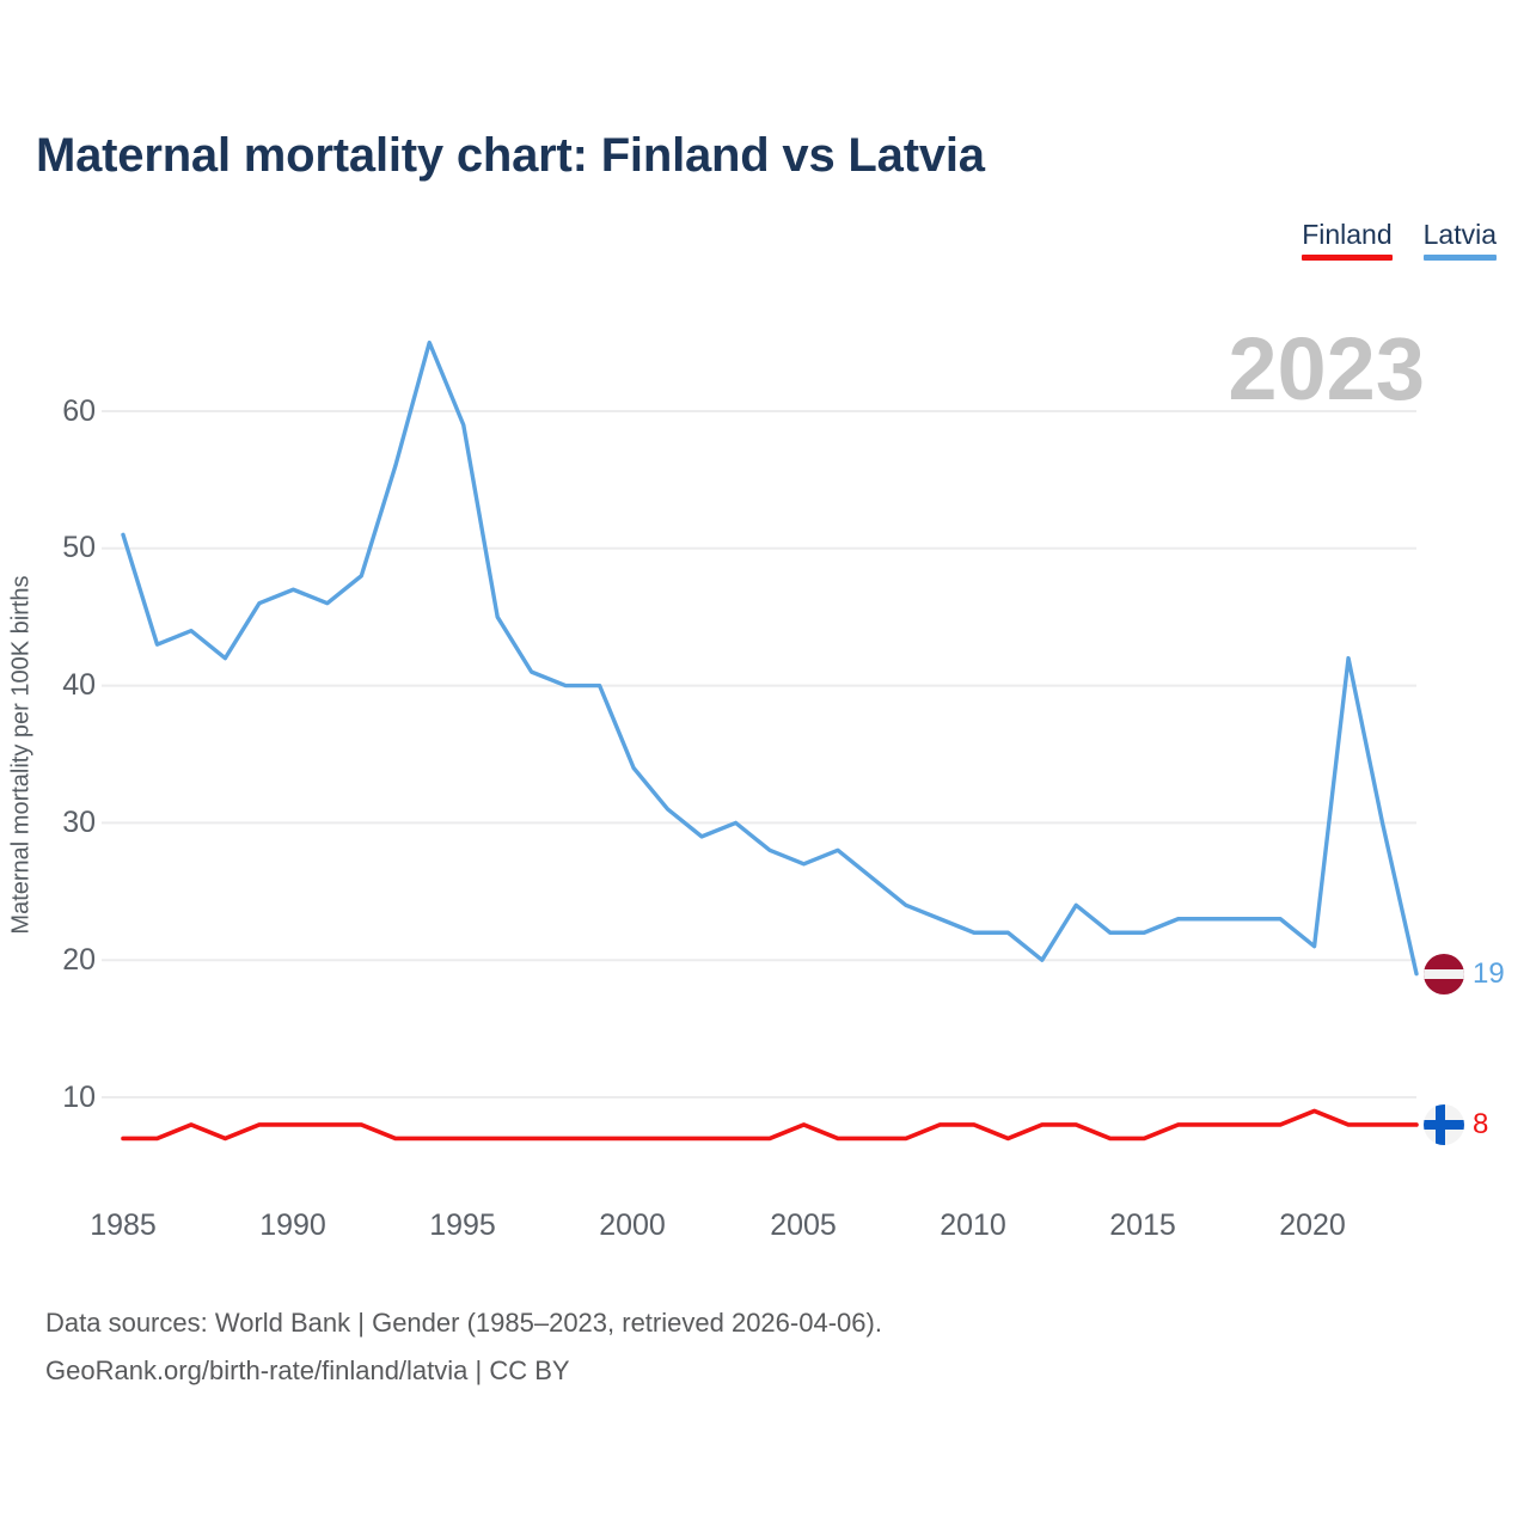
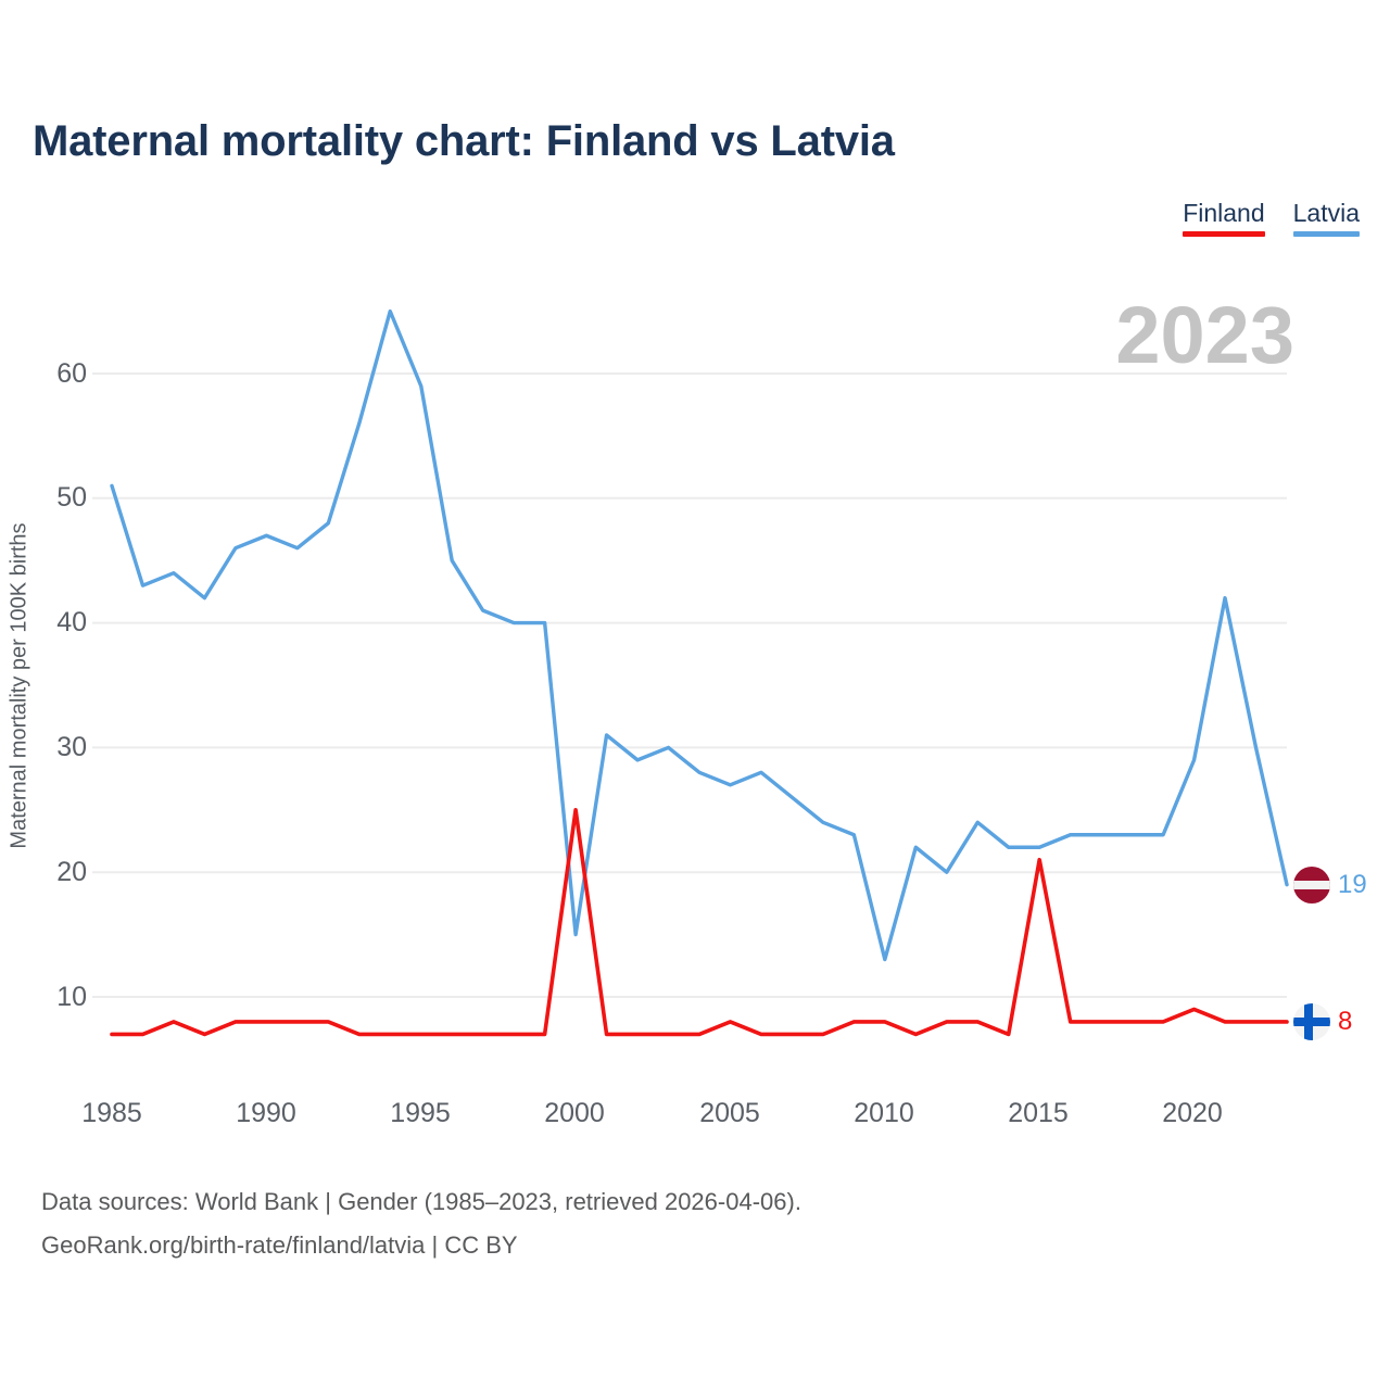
Latvia/2000: 34 -> 15
Finland/2000: 7 -> 25
Latvia/2010: 22 -> 13
Finland/2015: 7 -> 21
Latvia/2020: 21 -> 29
